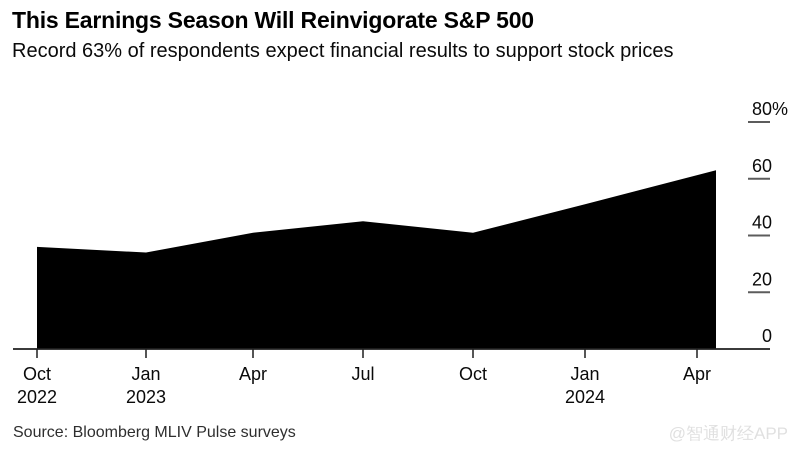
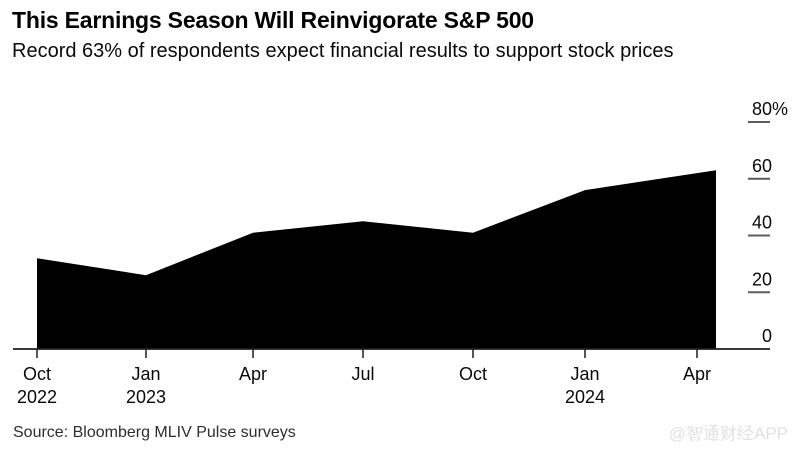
Oct 2022: 36 -> 32
Jan 2023: 34 -> 26
Jan 2024: 51 -> 56
